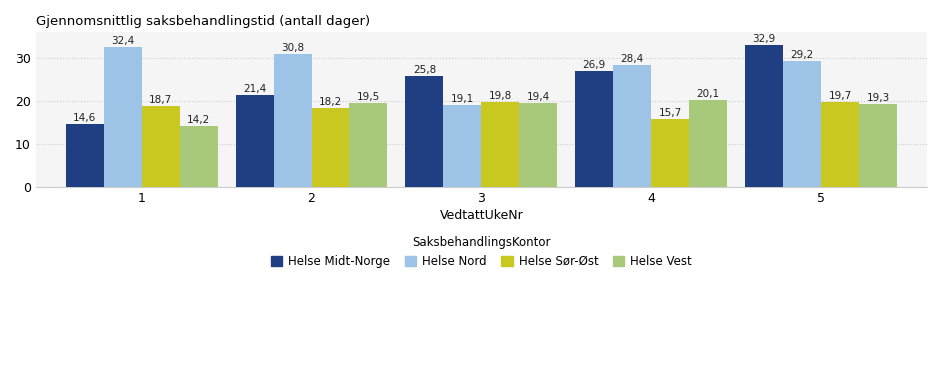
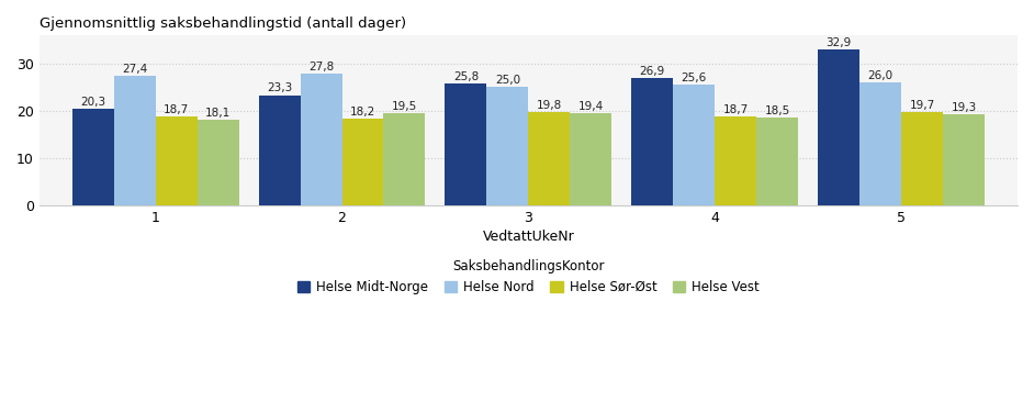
Helse Midt-Norge/1: 14,6 -> 20,3
Helse Nord/1: 32,4 -> 27,4
Helse Vest/1: 14,2 -> 18,1
Helse Midt-Norge/2: 21,4 -> 23,3
Helse Nord/2: 30,8 -> 27,8
Helse Nord/3: 19,1 -> 25,0
Helse Nord/4: 28,4 -> 25,6
Helse Sør-Øst/4: 15,7 -> 18,7
Helse Vest/4: 20,1 -> 18,5
Helse Nord/5: 29,2 -> 26,0
